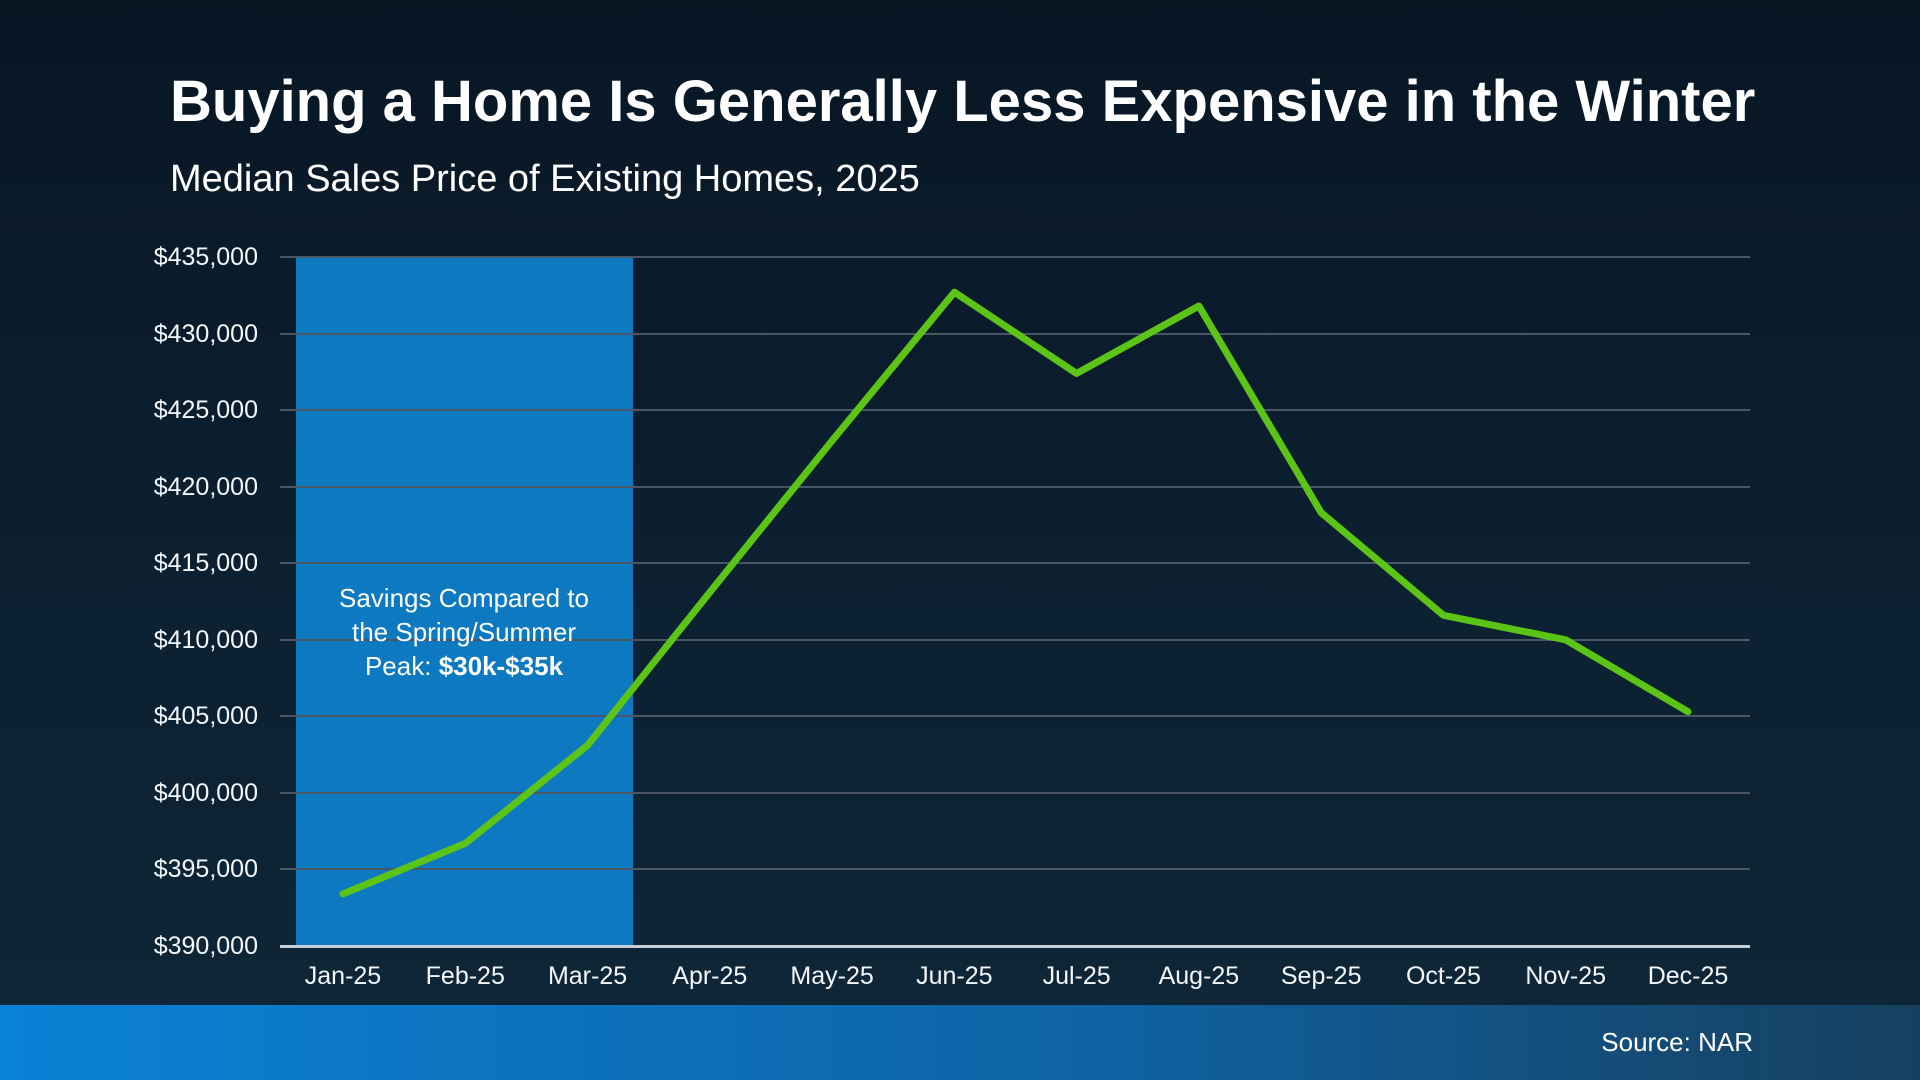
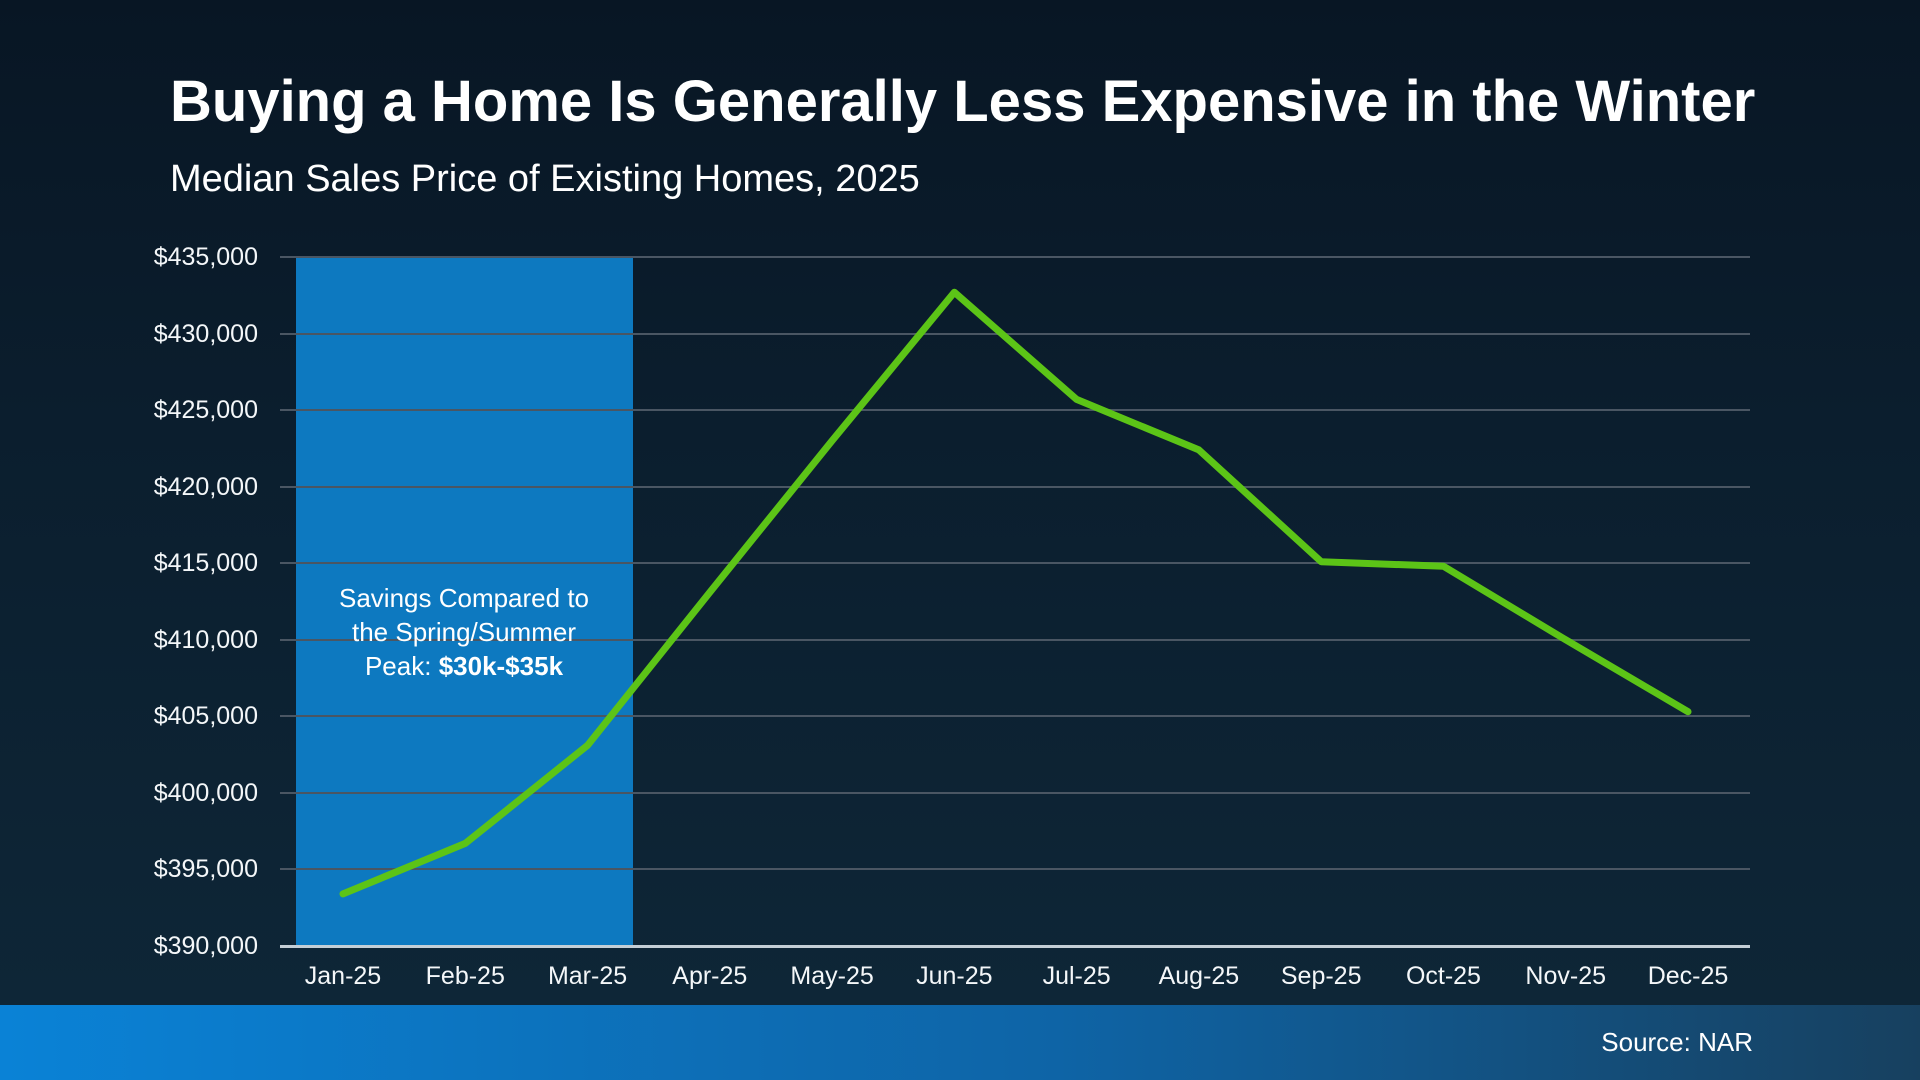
Jul-25: $427400 -> $425700
Aug-25: $431800 -> $422400
Sep-25: $418300 -> $415100
Oct-25: $411600 -> $414800
